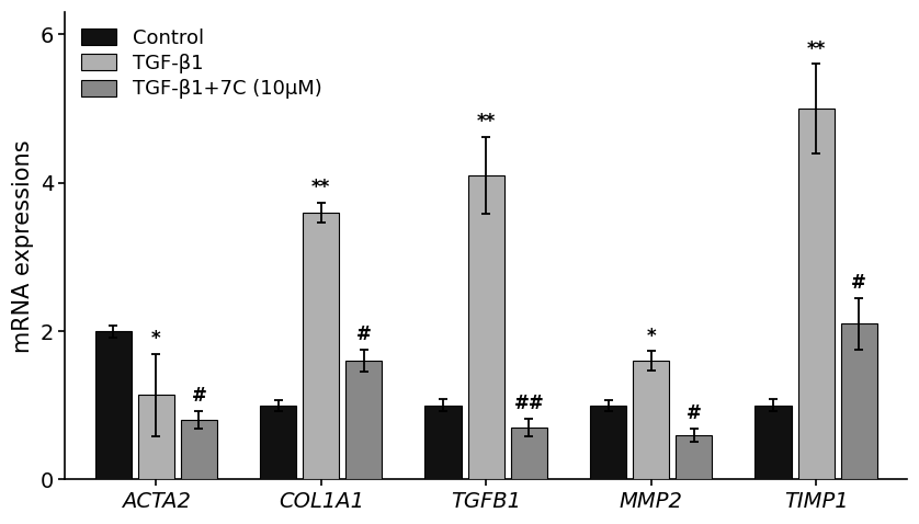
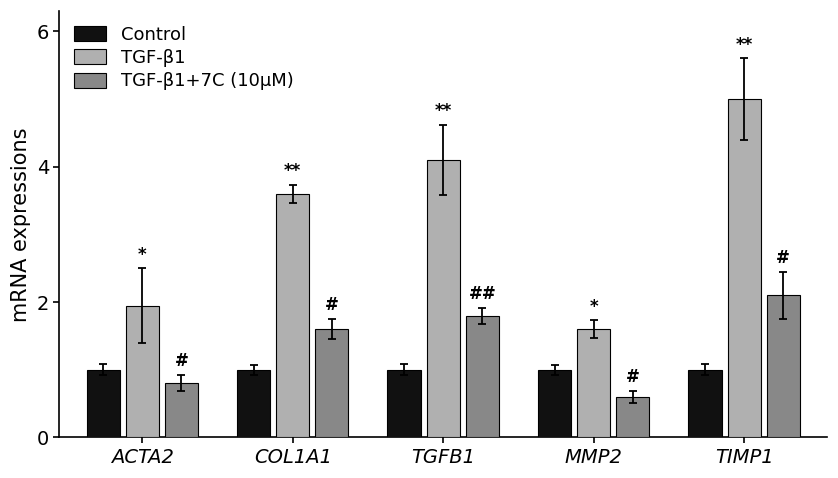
Control/ACTA2: 2 -> 1
TGF-β1/ACTA2: 1.14 -> 1.95
TGF-β1+7C (10μM)/TGFB1: 0.7 -> 1.8
